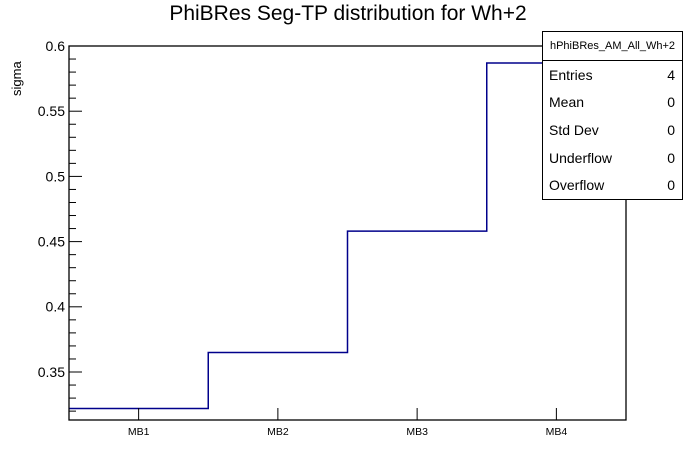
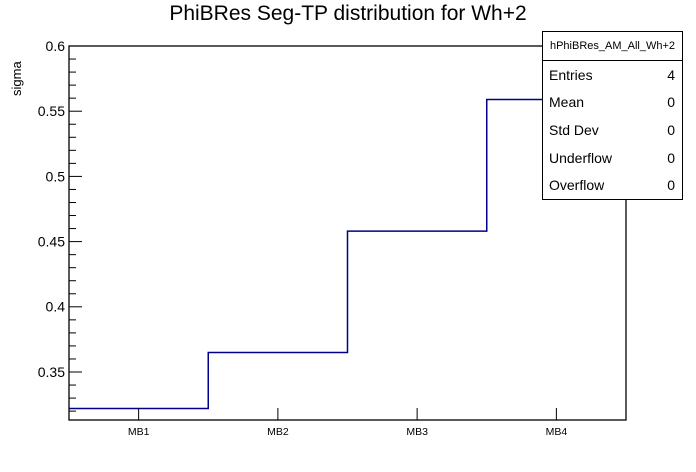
MB4: 0.587 -> 0.559
